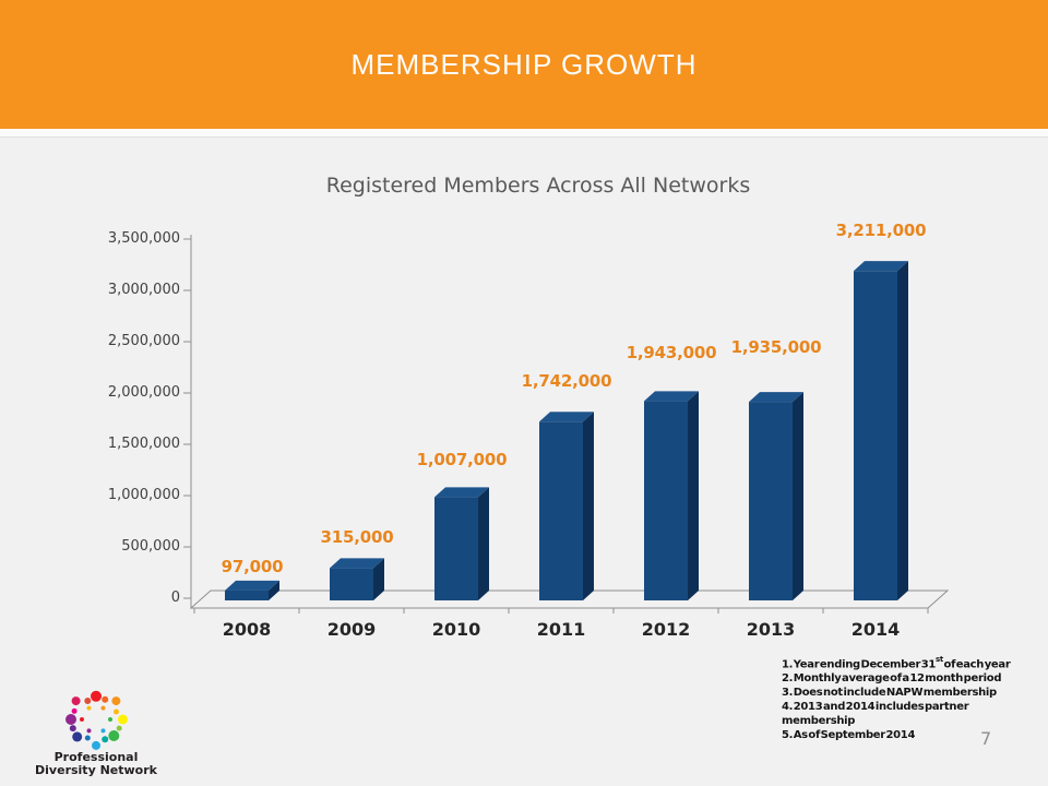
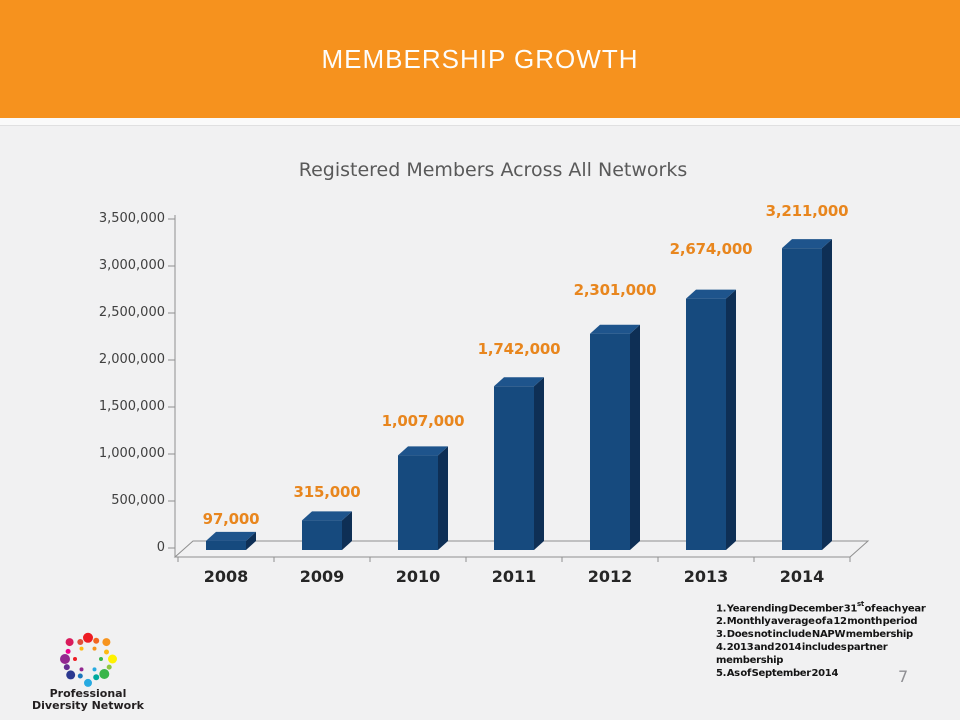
2012: 1,943,000 -> 2,301,000
2013: 1,935,000 -> 2,674,000
